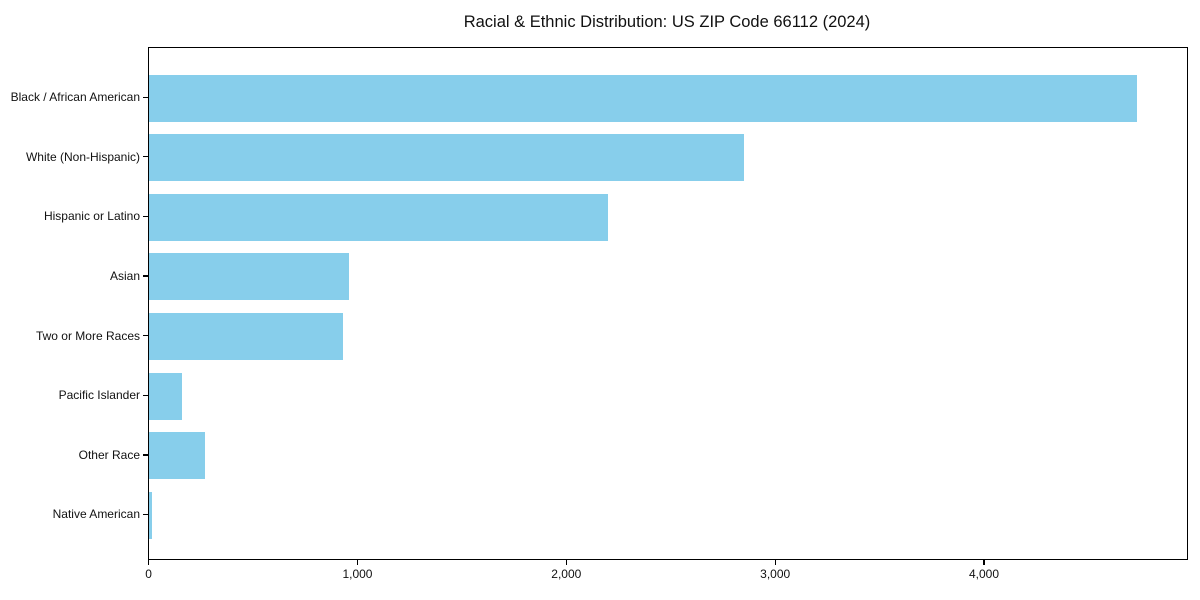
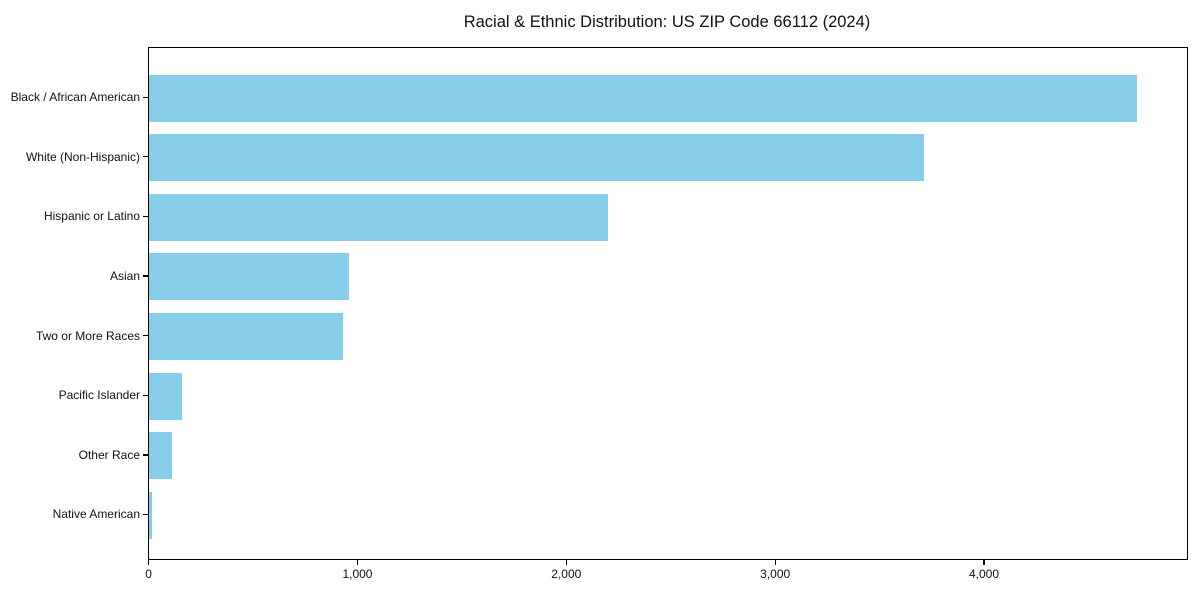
White (Non-Hispanic): 2850 -> 3710
Other Race: 270 -> 110
